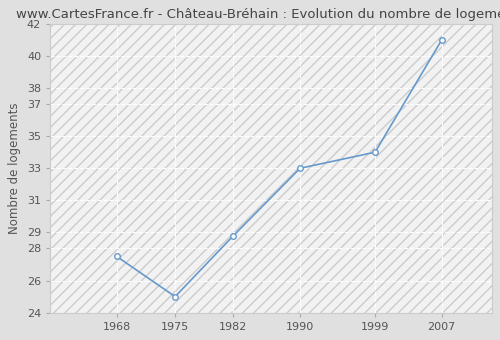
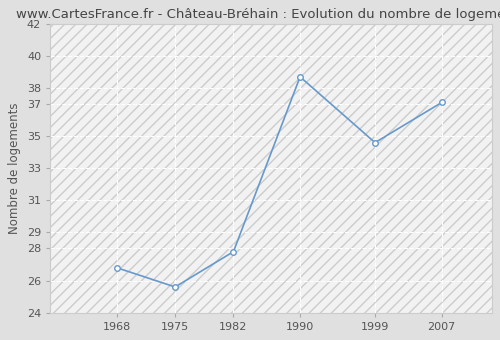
1968: 27.5 -> 26.8
1975: 25.0 -> 25.6
1982: 28.8 -> 27.8
1990: 33.0 -> 38.7
1999: 34.0 -> 34.6
2007: 41.0 -> 37.1
